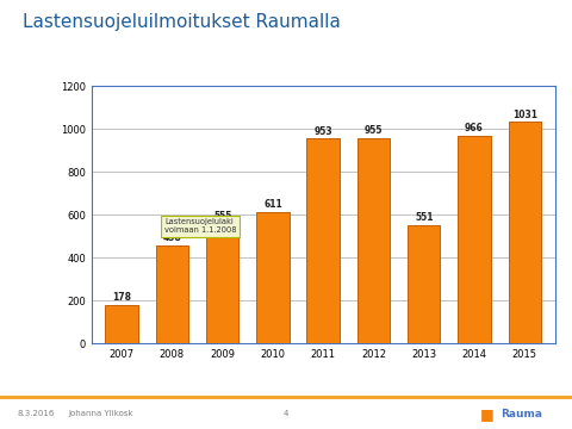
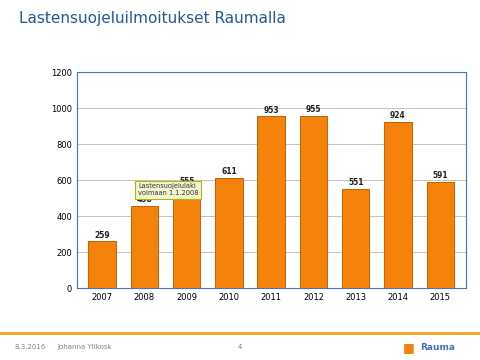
2007: 178 -> 259
2014: 966 -> 924
2015: 1031 -> 591
